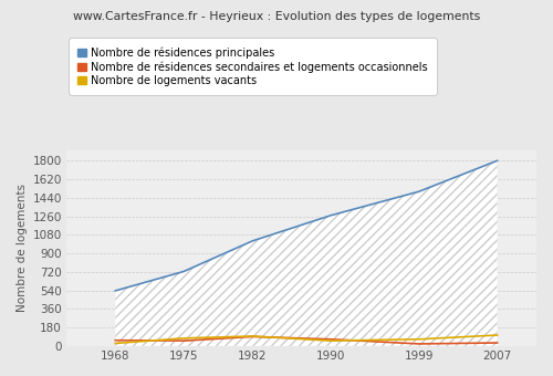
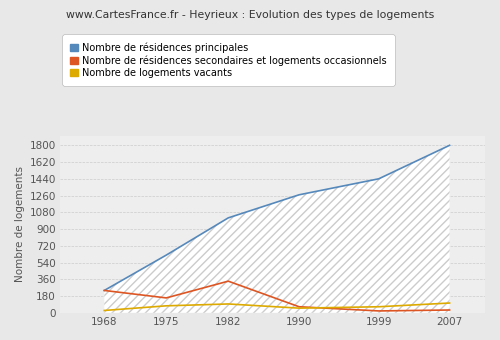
Nombre de résidences principales/1968: 540 -> 240
Nombre de résidences secondaires et logements occasionnels/1968: 60 -> 240
Nombre de résidences principales/1975: 720 -> 620
Nombre de résidences secondaires et logements occasionnels/1975: 50 -> 160
Nombre de résidences secondaires et logements occasionnels/1982: 90 -> 340
Nombre de résidences principales/1999: 1500 -> 1440
